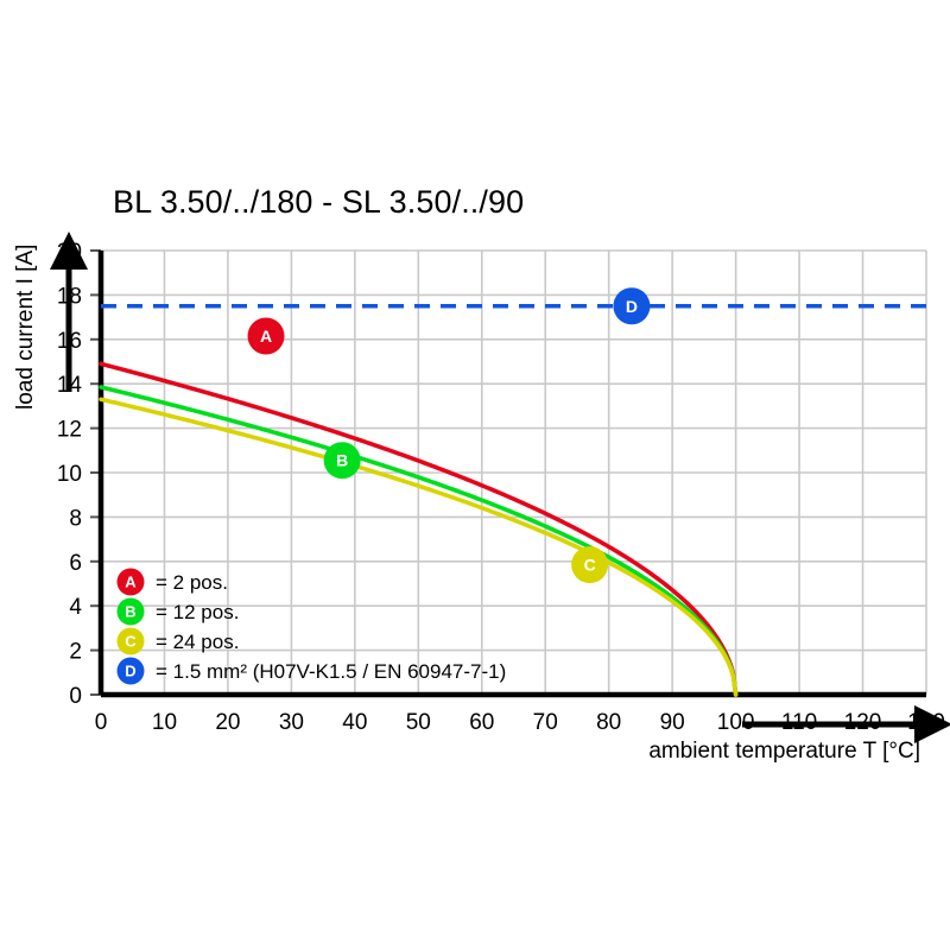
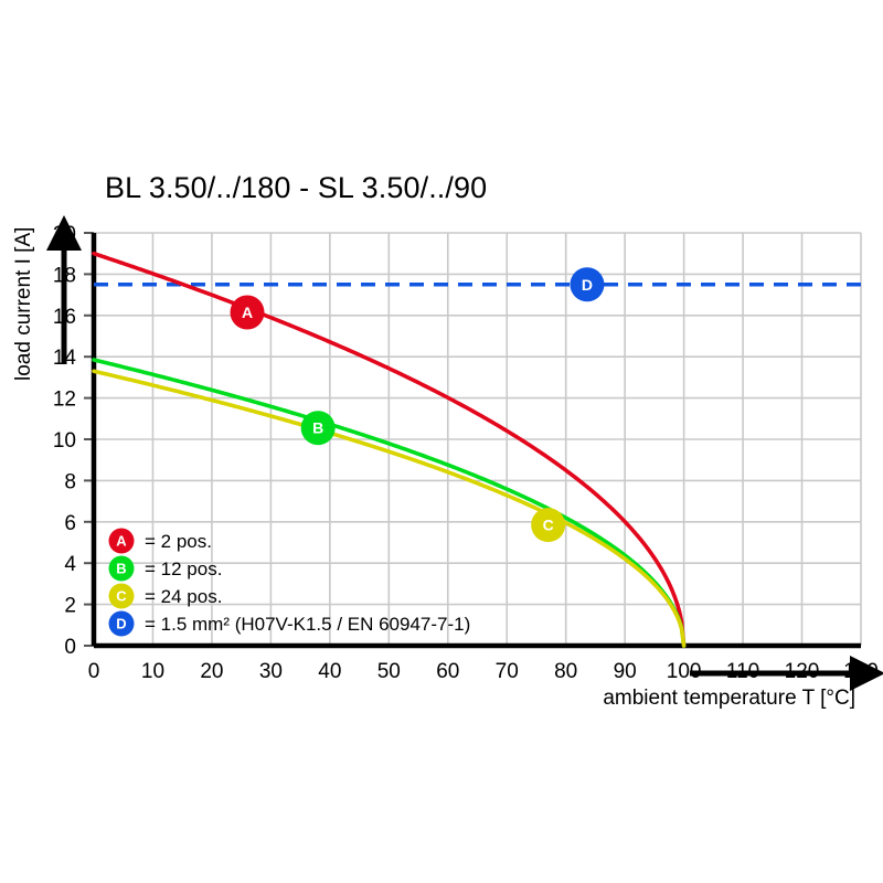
A/0: 14.9 -> 19.0
B/60: 11.1 -> 8.8
C/60: 2.9 -> 8.7
A/80: 9.3 -> 8.5
B/80: 7.6 -> 6.2
